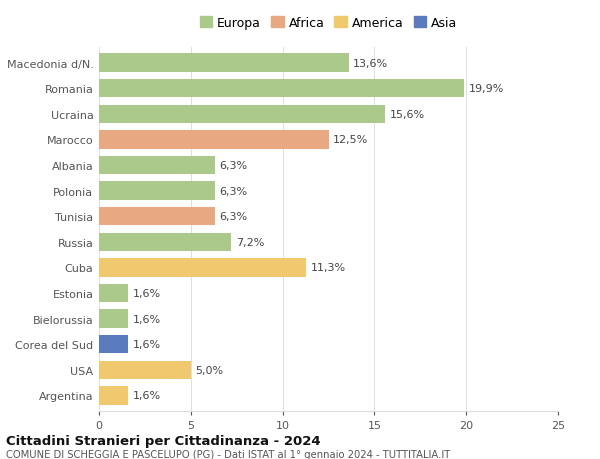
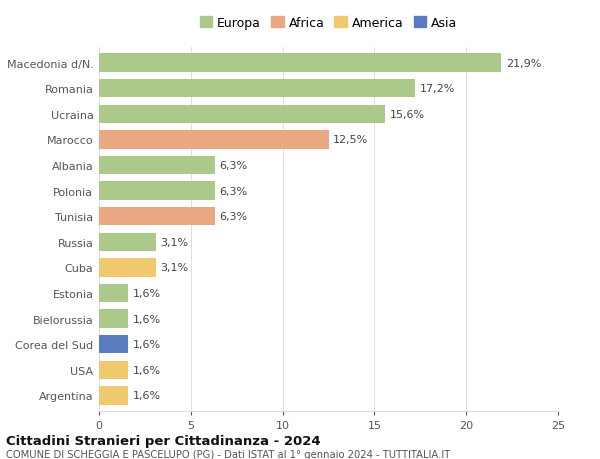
Macedonia d/N.: 13,6% -> 21,9%
Romania: 19,9% -> 17,2%
Russia: 7,2% -> 3,1%
Cuba: 11,3% -> 3,1%
USA: 5,0% -> 1,6%
